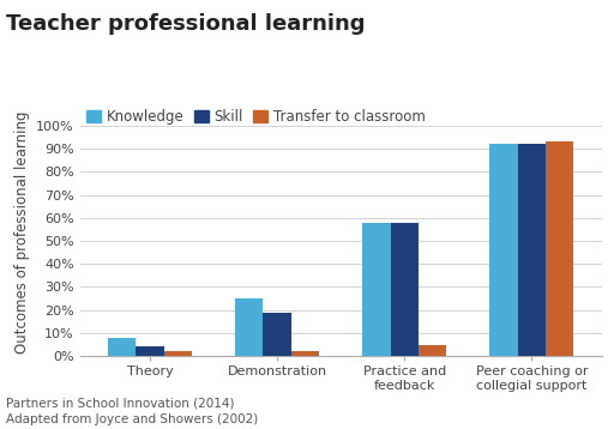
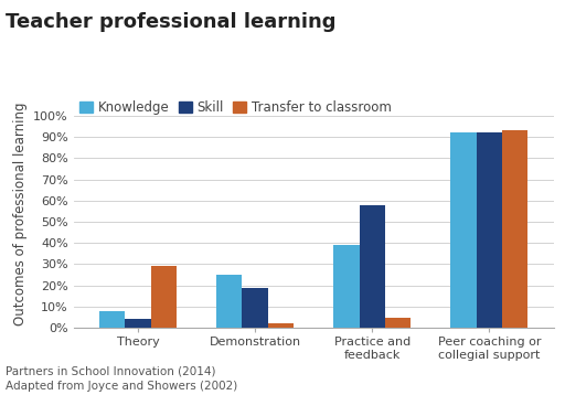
Transfer to classroom/Theory: 2% -> 29%
Knowledge/Practice and feedback: 58% -> 39%
